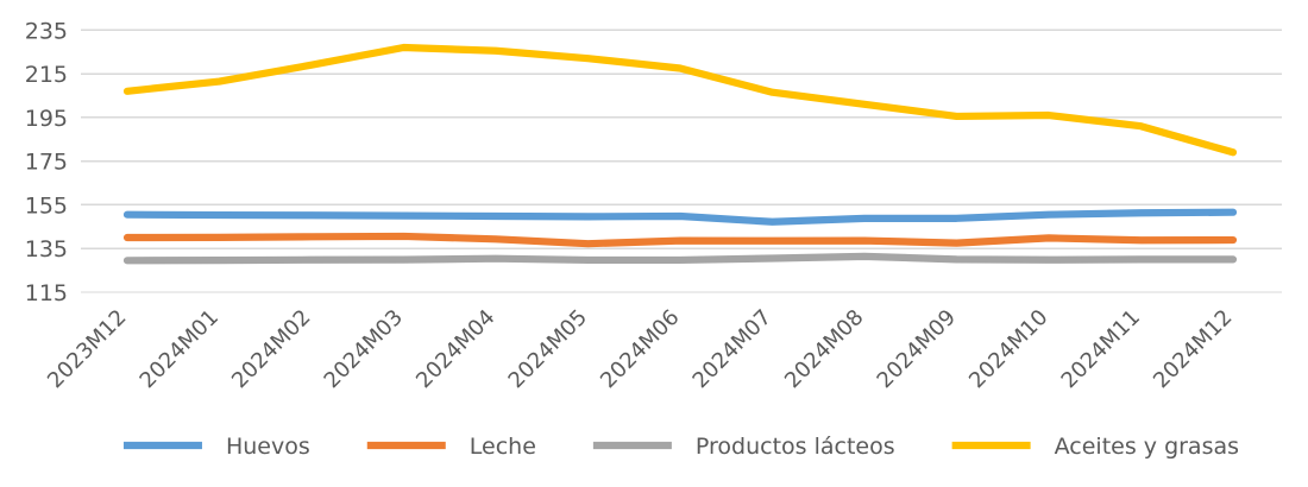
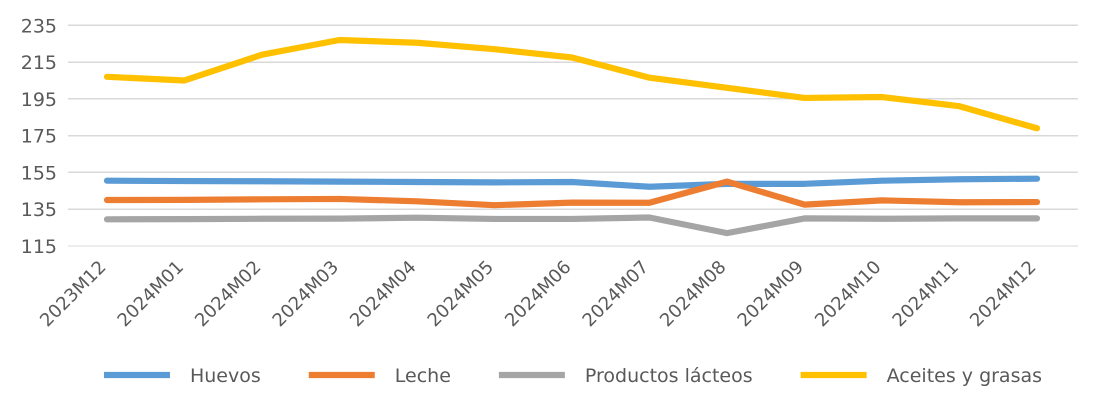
Aceites y grasas/2024M01: 212 -> 205
Leche/2024M08: 139 -> 150
Productos lácteos/2024M08: 131 -> 122
